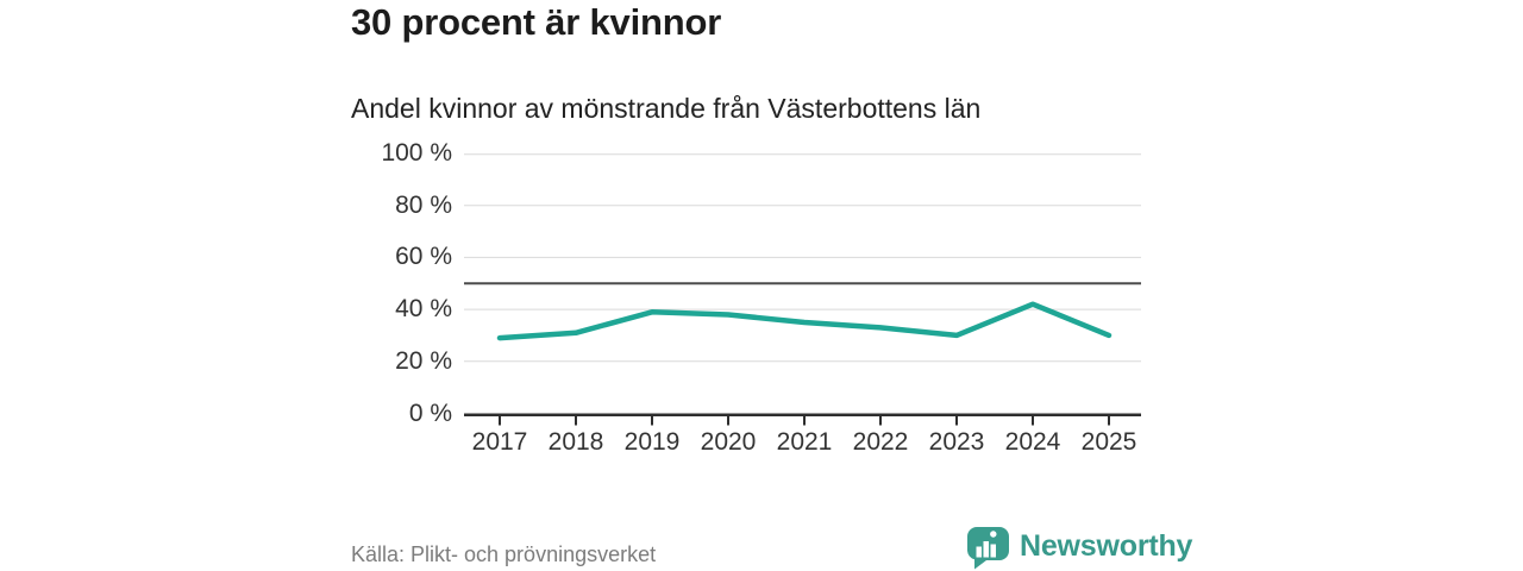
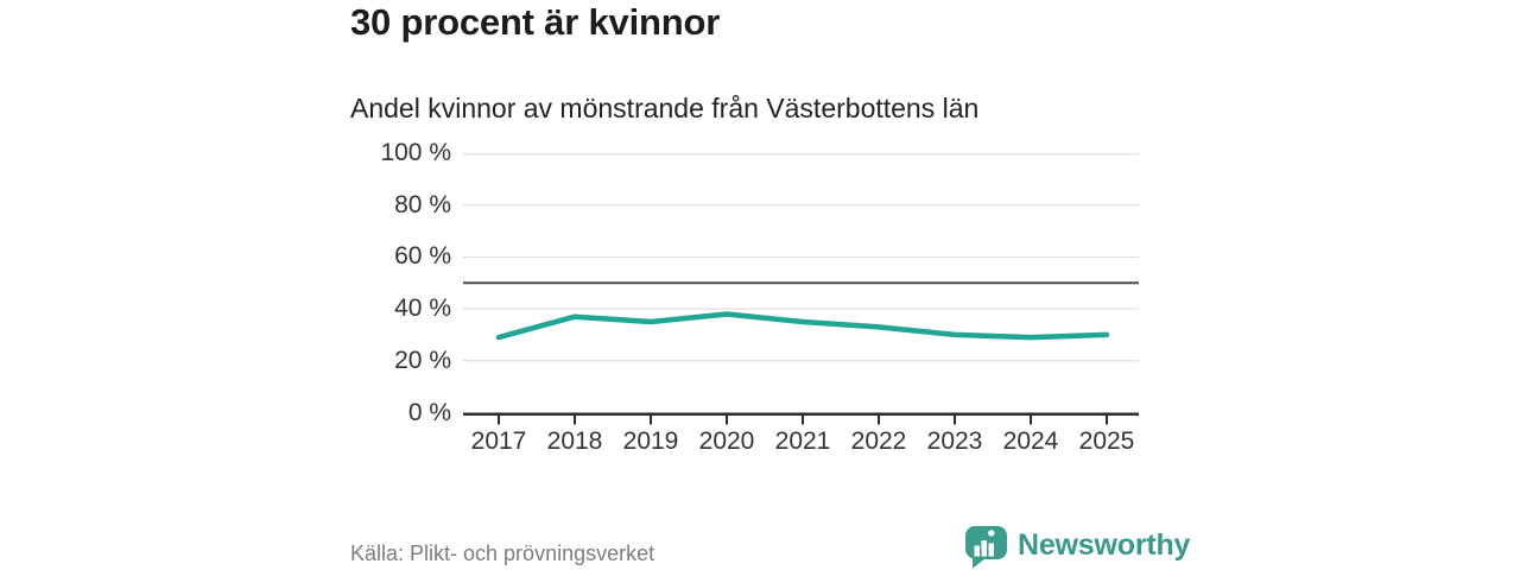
2018: 31% -> 37%
2019: 39% -> 35%
2024: 42% -> 29%
